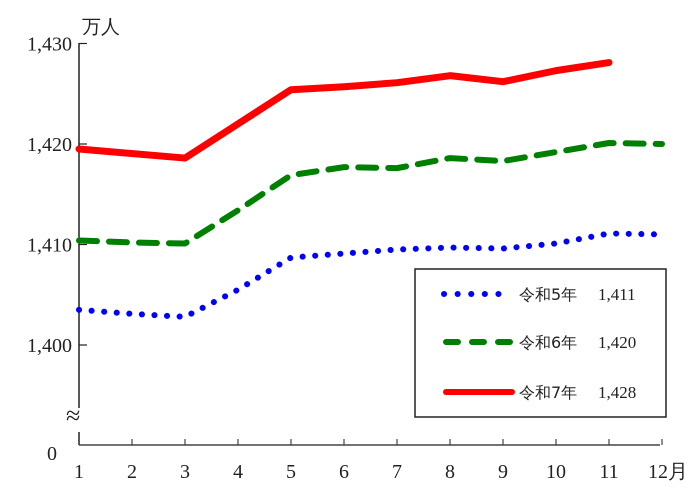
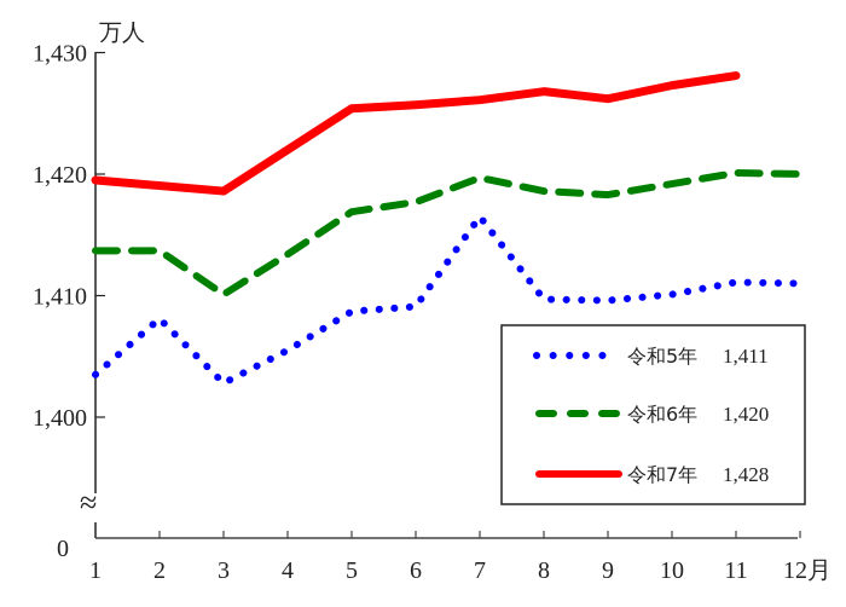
令和6年/1: 1410.4 -> 1413.7
令和5年/2: 1403.1 -> 1408.1
令和6年/2: 1410.2 -> 1413.7
令和5年/7: 1409.5 -> 1416.5
令和6年/7: 1417.6 -> 1419.7
